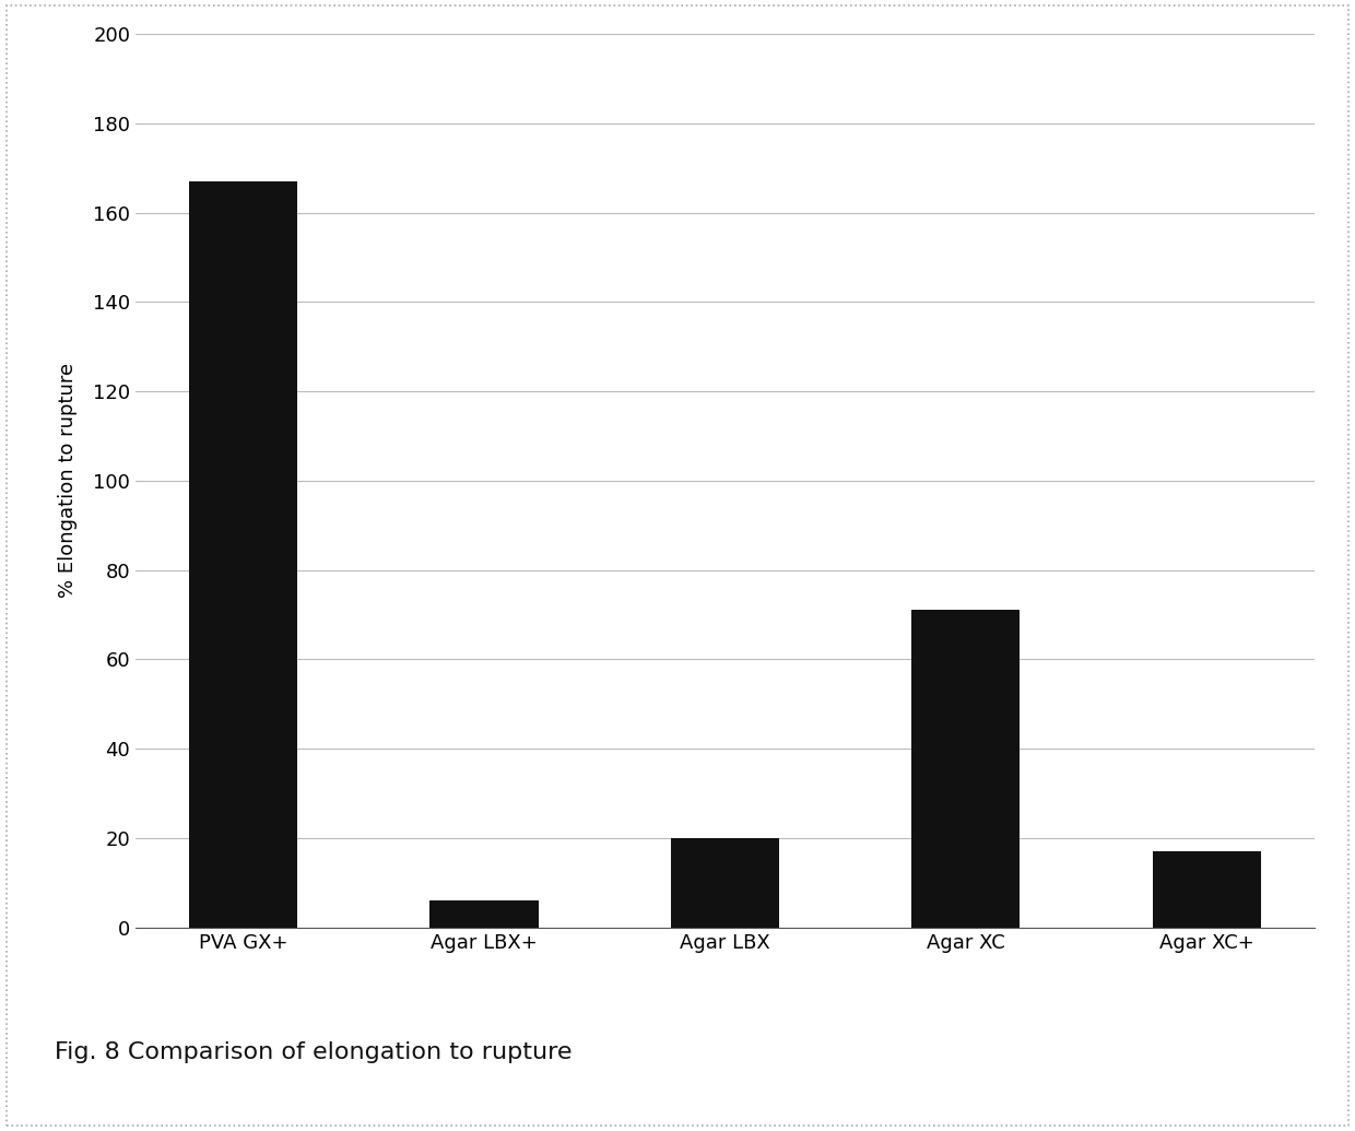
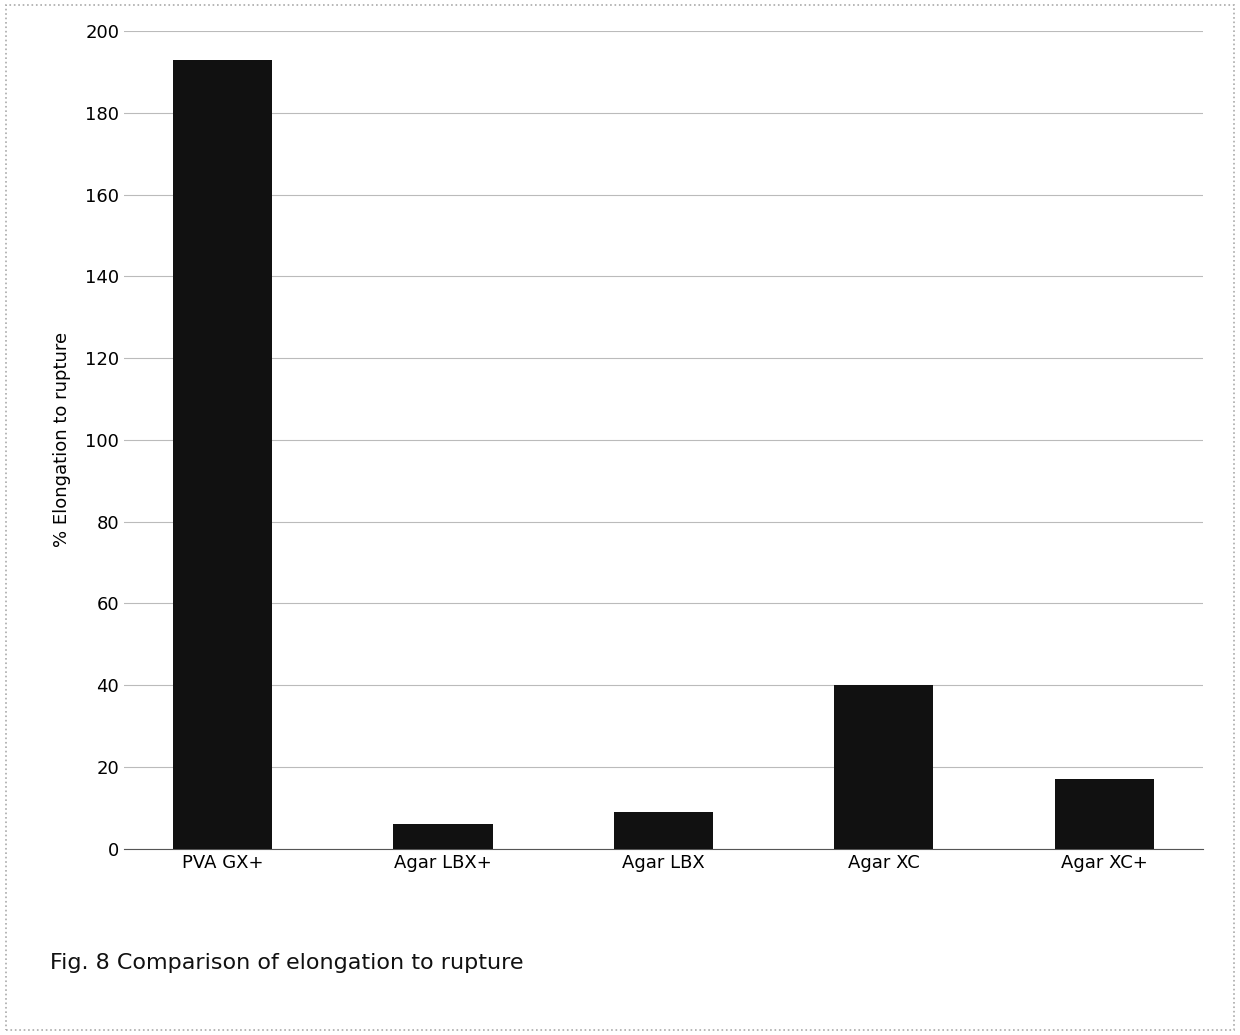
PVA GX+: 167 -> 193
Agar LBX: 20 -> 9
Agar XC: 71 -> 40
